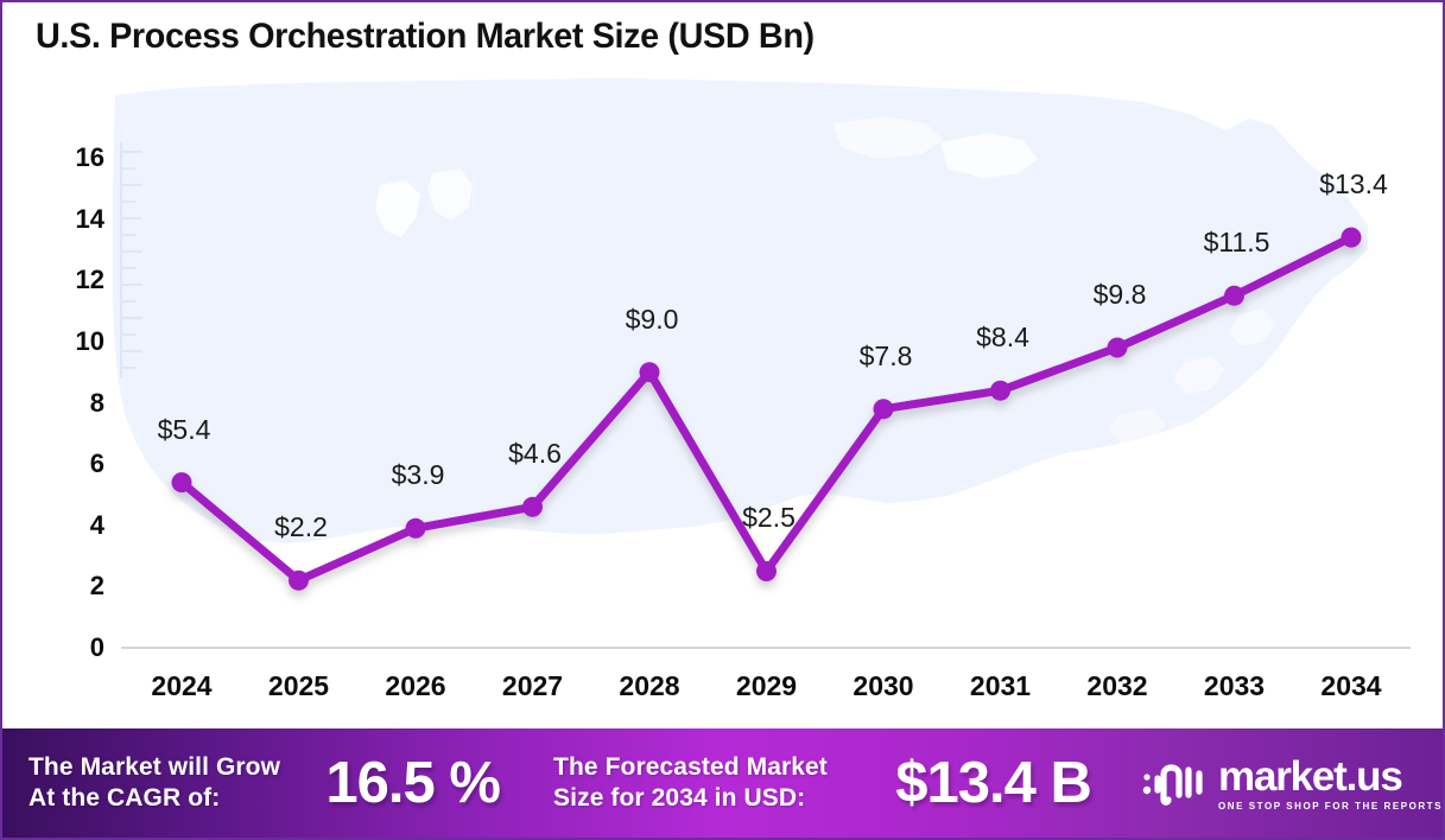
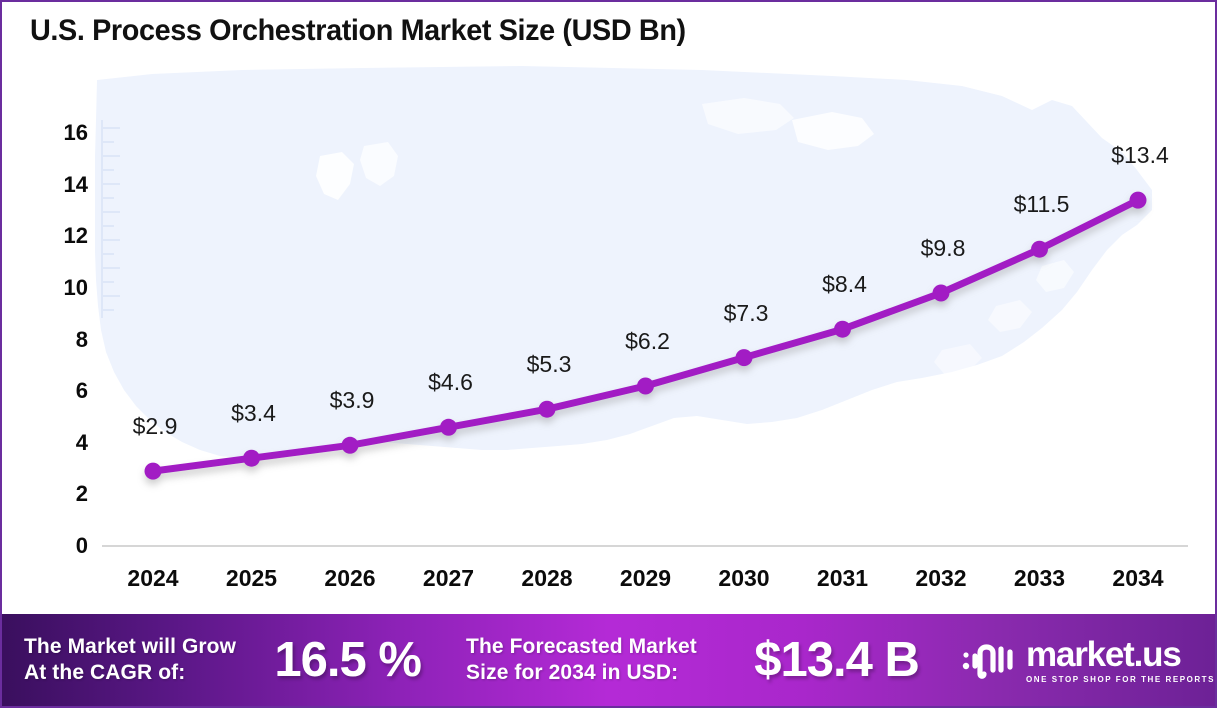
2024: $5.4 -> $2.9
2025: $2.2 -> $3.4
2028: $9.0 -> $5.3
2029: $2.5 -> $6.2
2030: $7.8 -> $7.3
